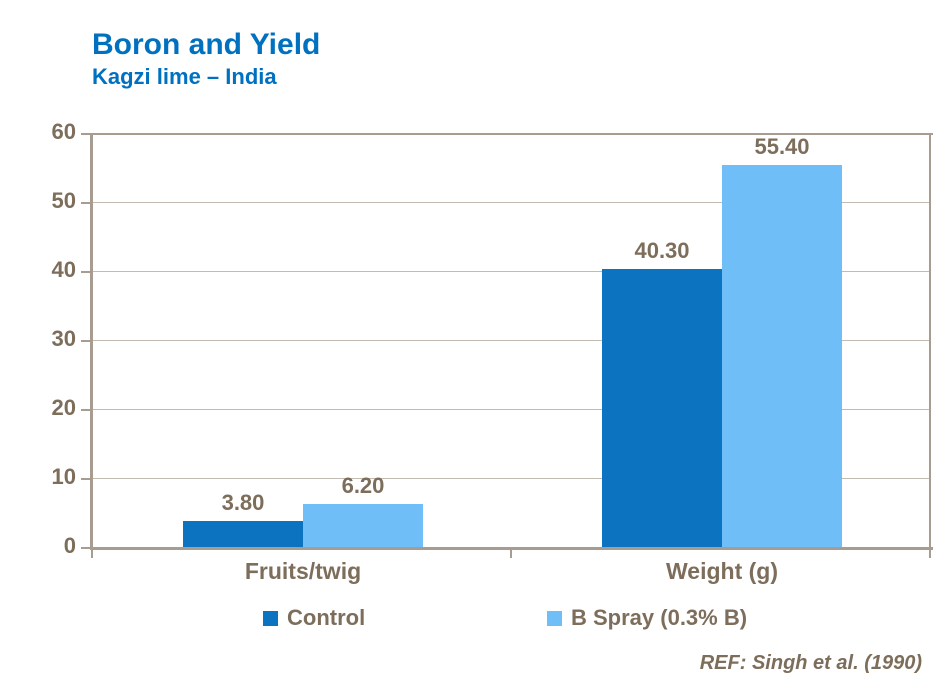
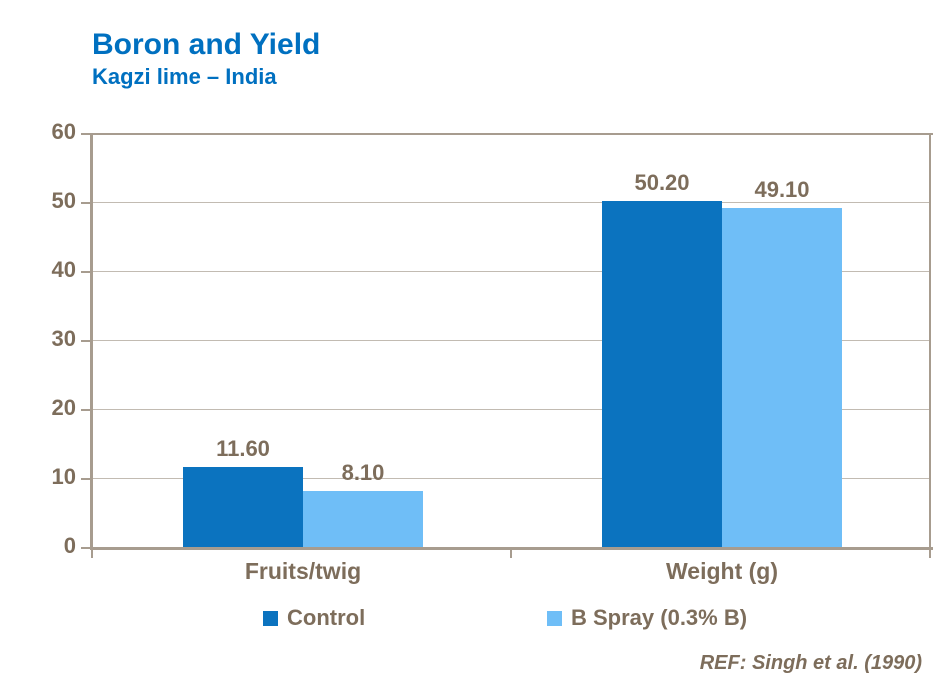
Control/Fruits/twig: 3.80 -> 11.60
B Spray (0.3% B)/Fruits/twig: 6.20 -> 8.10
Control/Weight (g): 40.30 -> 50.20
B Spray (0.3% B)/Weight (g): 55.40 -> 49.10
